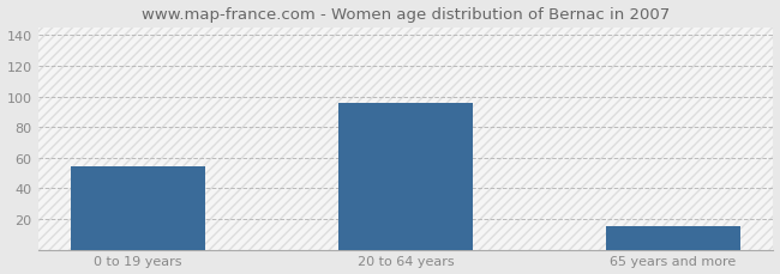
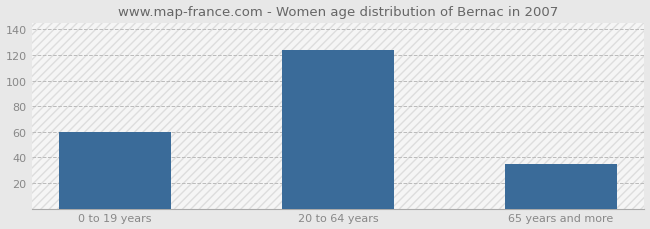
0 to 19 years: 54 -> 60
20 to 64 years: 96 -> 124
65 years and more: 15 -> 35
